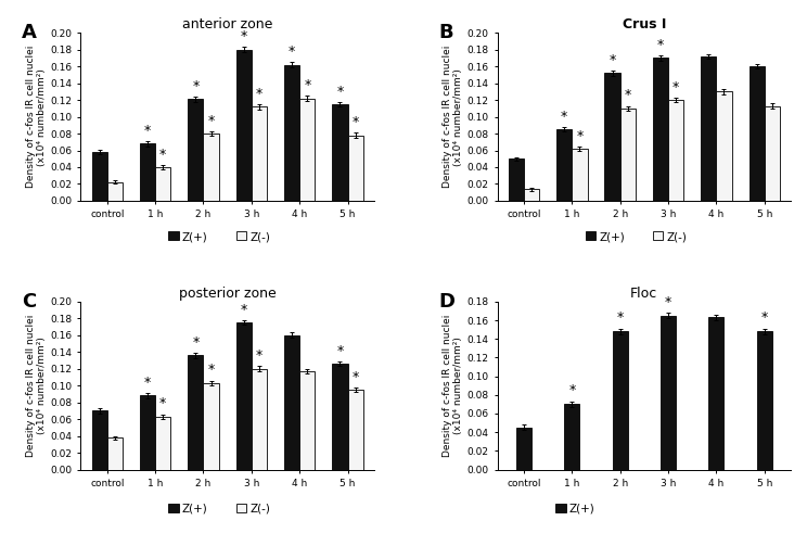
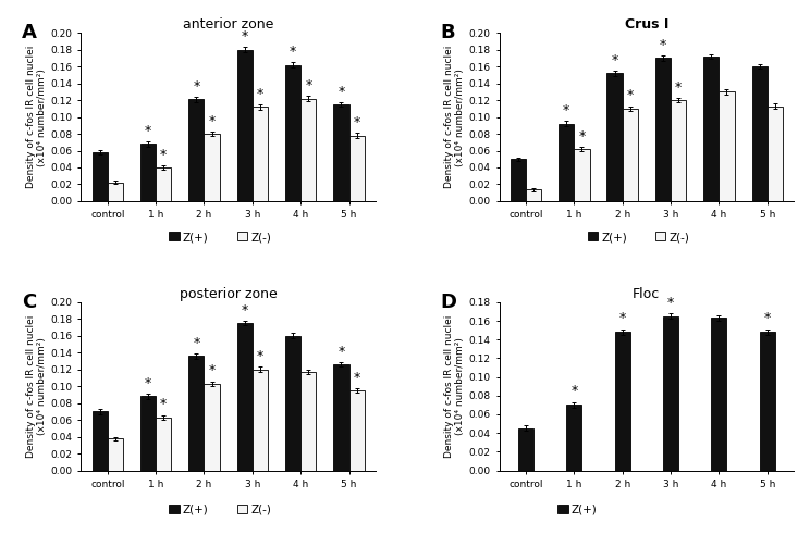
Crus I/Z(+)/1 h: 0.085 -> 0.092
